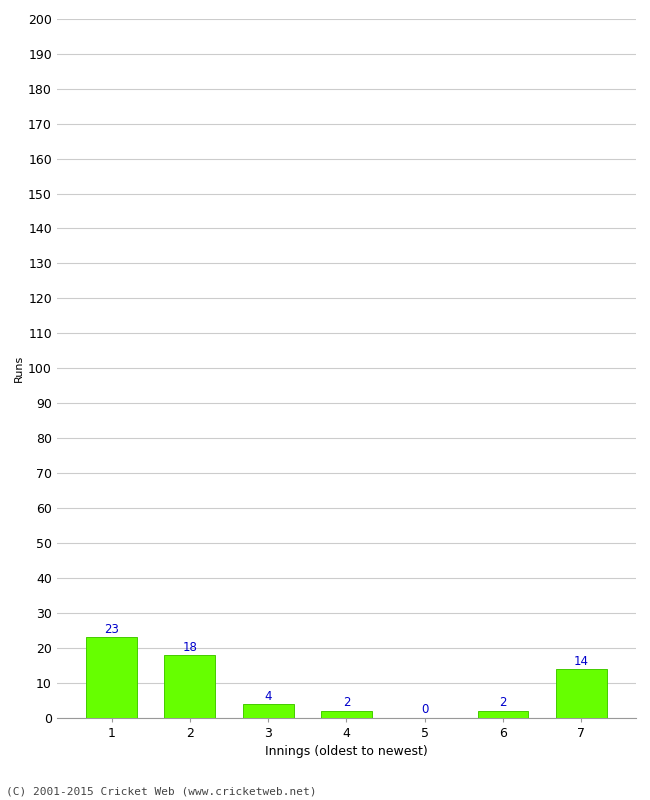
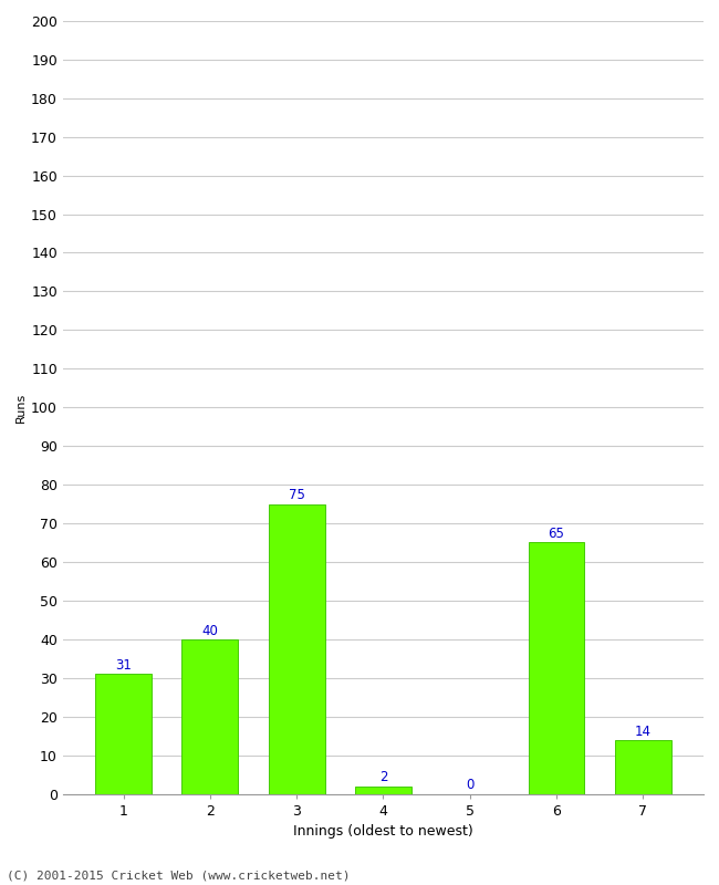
1: 23 -> 31
2: 18 -> 40
3: 4 -> 75
6: 2 -> 65
